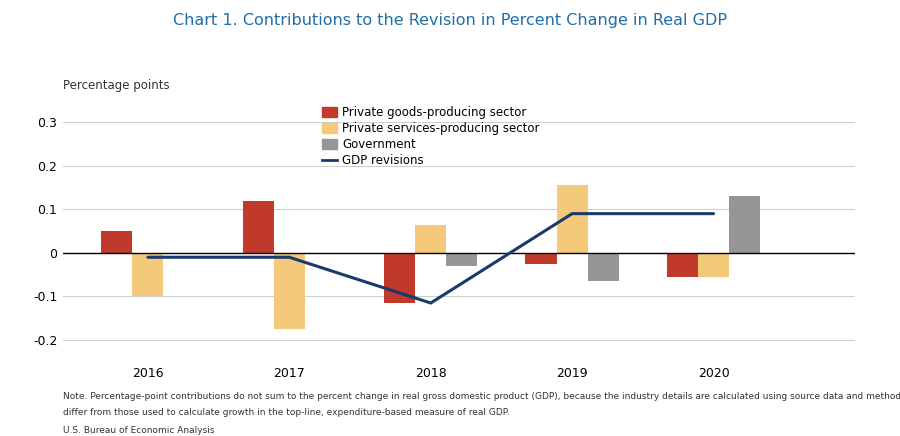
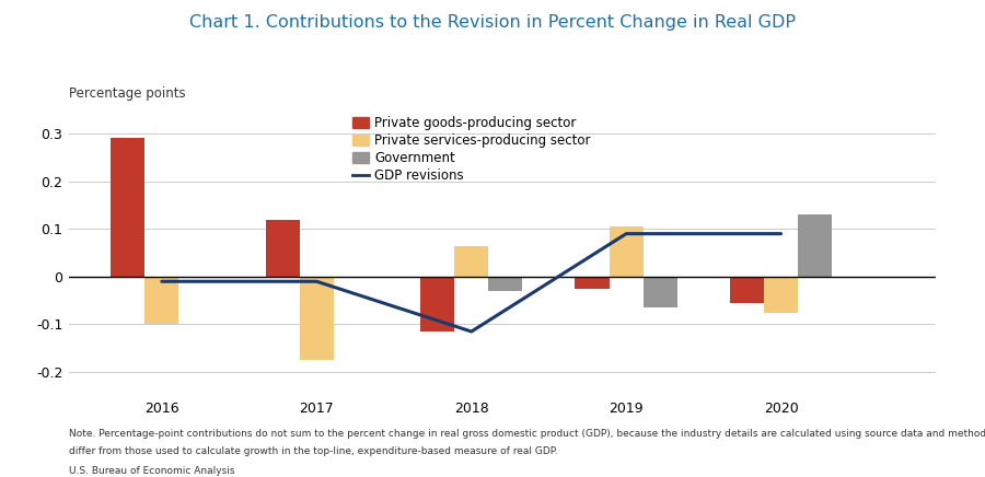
Private goods-producing sector/2016: 0.050 -> 0.290
Private services-producing sector/2019: 0.155 -> 0.105
Private services-producing sector/2020: -0.055 -> -0.075
